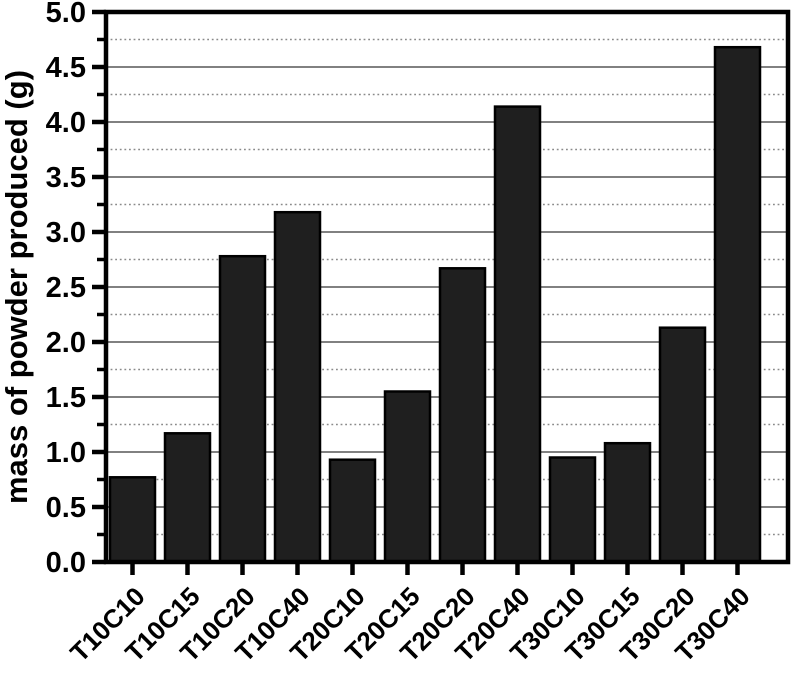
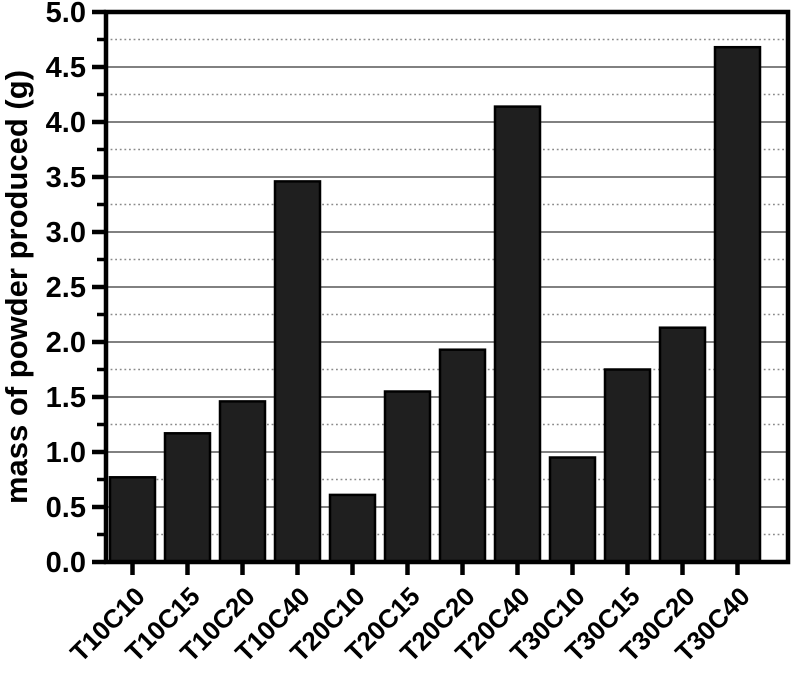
T10C20: 2.78 -> 1.46
T10C40: 3.18 -> 3.46
T20C10: 0.93 -> 0.61
T20C20: 2.67 -> 1.93
T30C15: 1.08 -> 1.75
